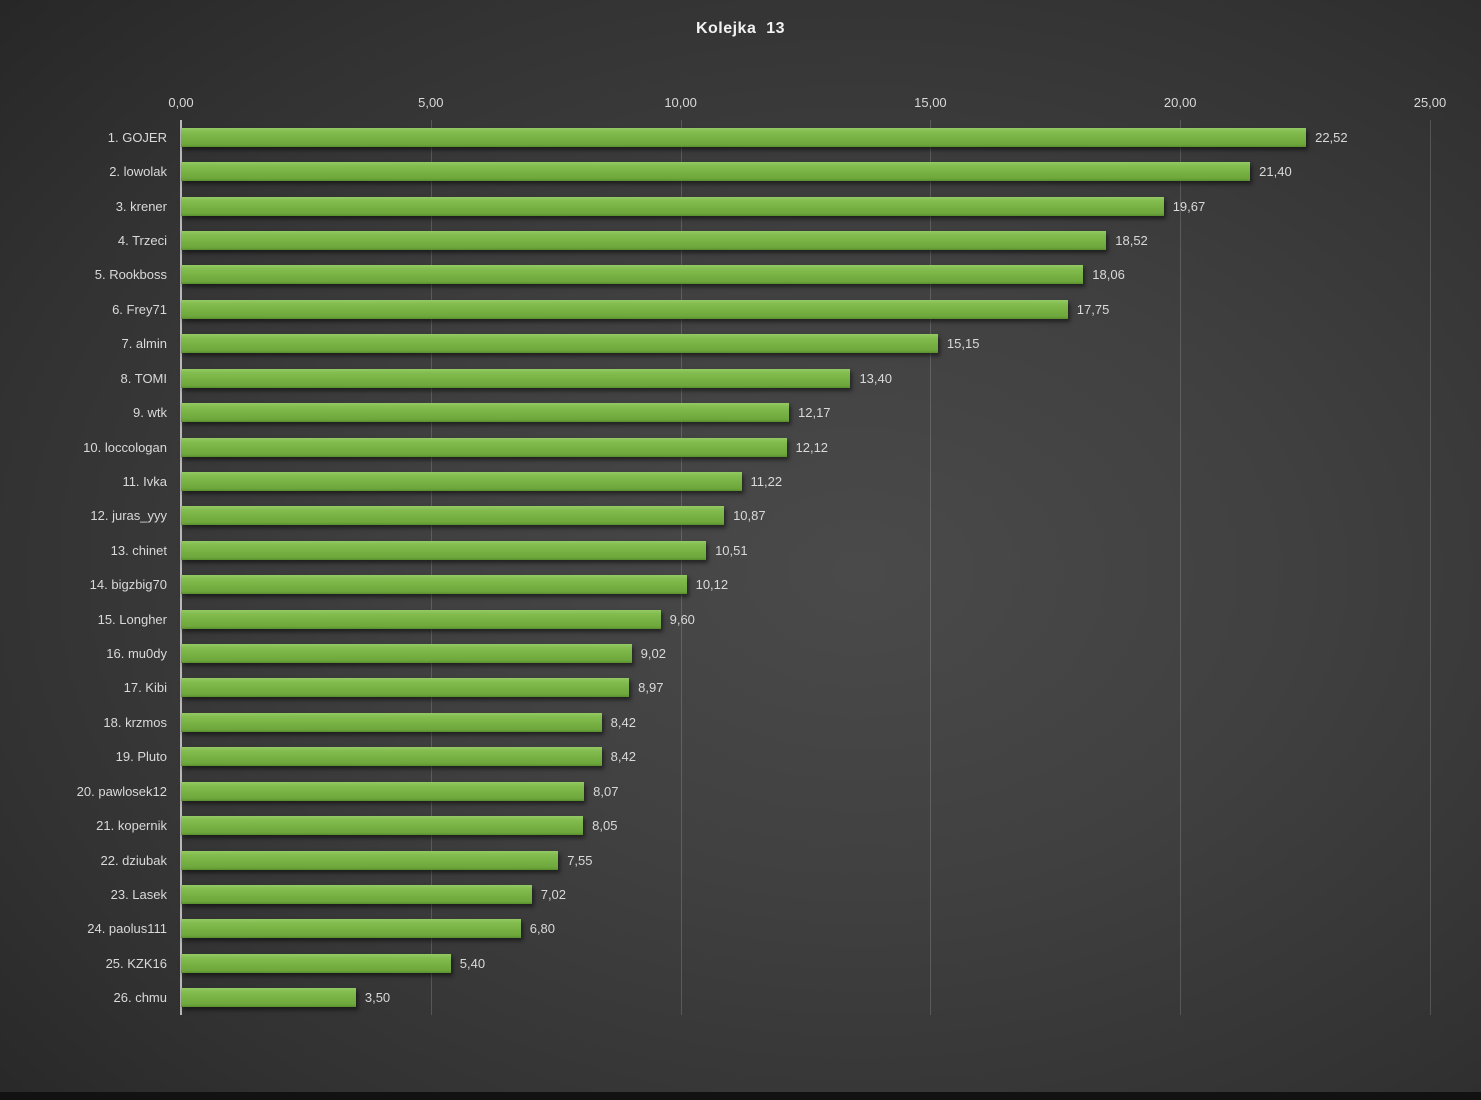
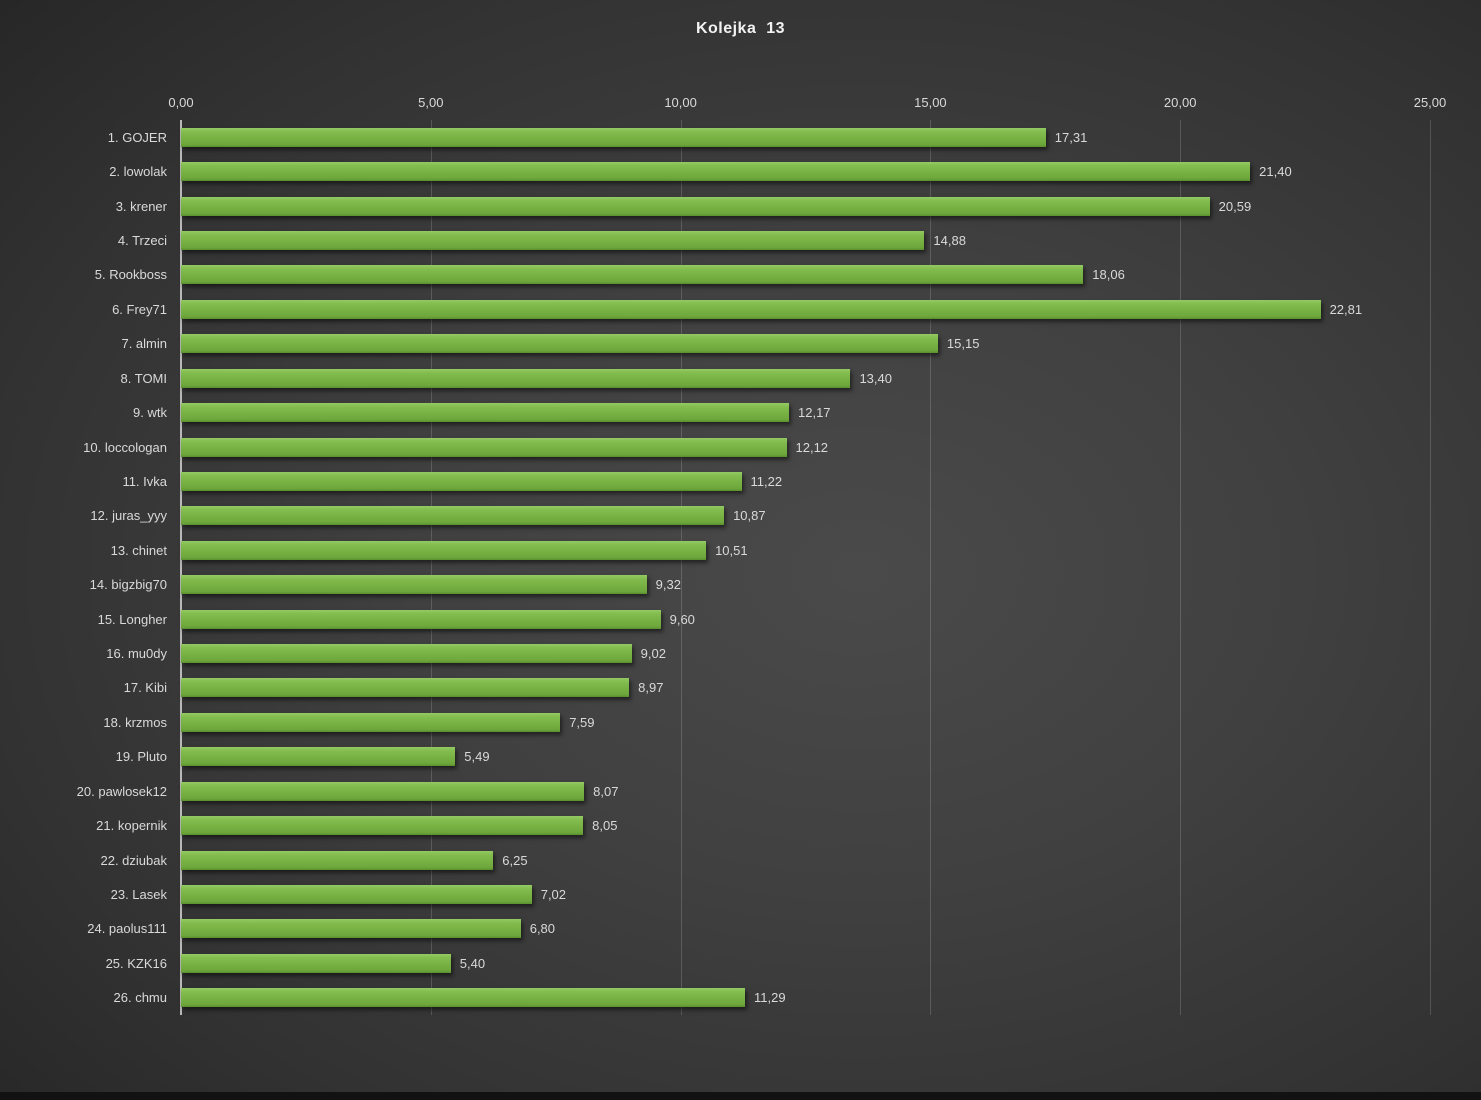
1. GOJER: 22,52 -> 17,31
3. krener: 19,67 -> 20,59
4. Trzeci: 18,52 -> 14,88
6. Frey71: 17,75 -> 22,81
14. bigzbig70: 10,12 -> 9,32
18. krzmos: 8,42 -> 7,59
19. Pluto: 8,42 -> 5,49
22. dziubak: 7,55 -> 6,25
26. chmu: 3,50 -> 11,29
